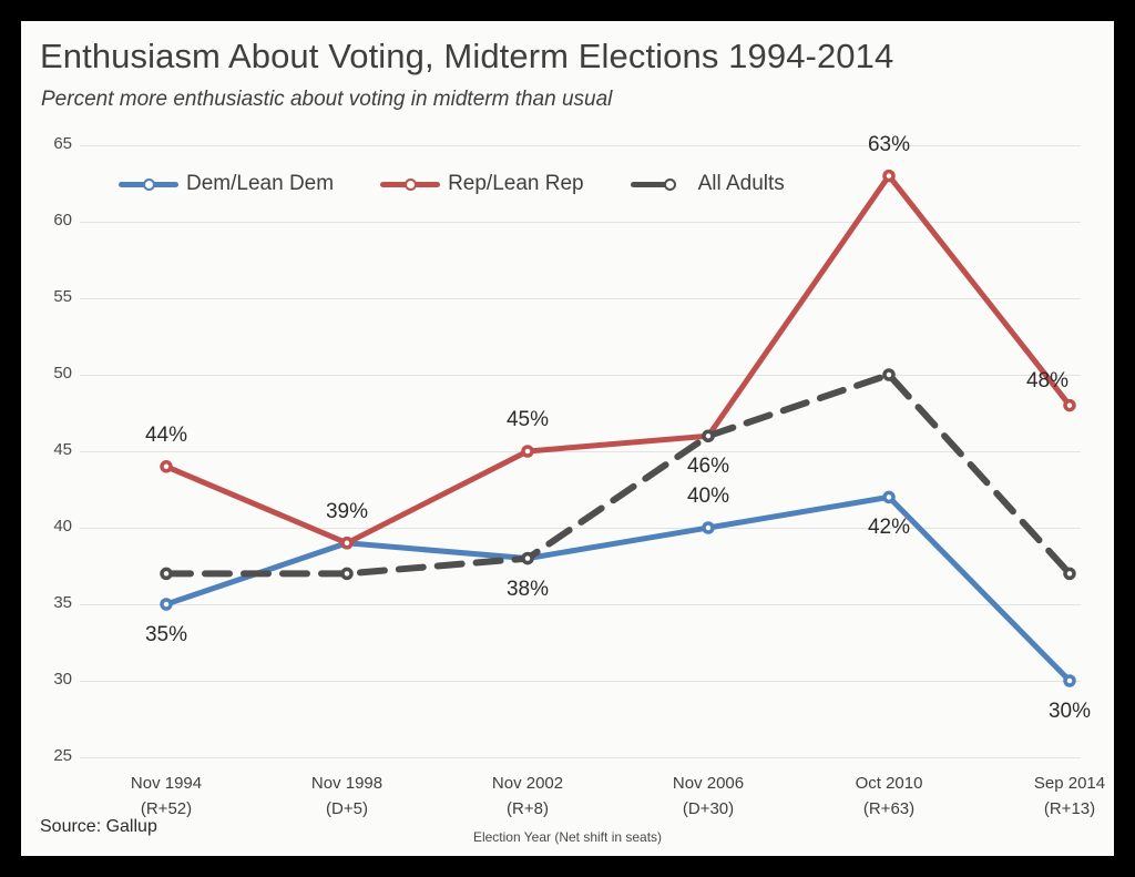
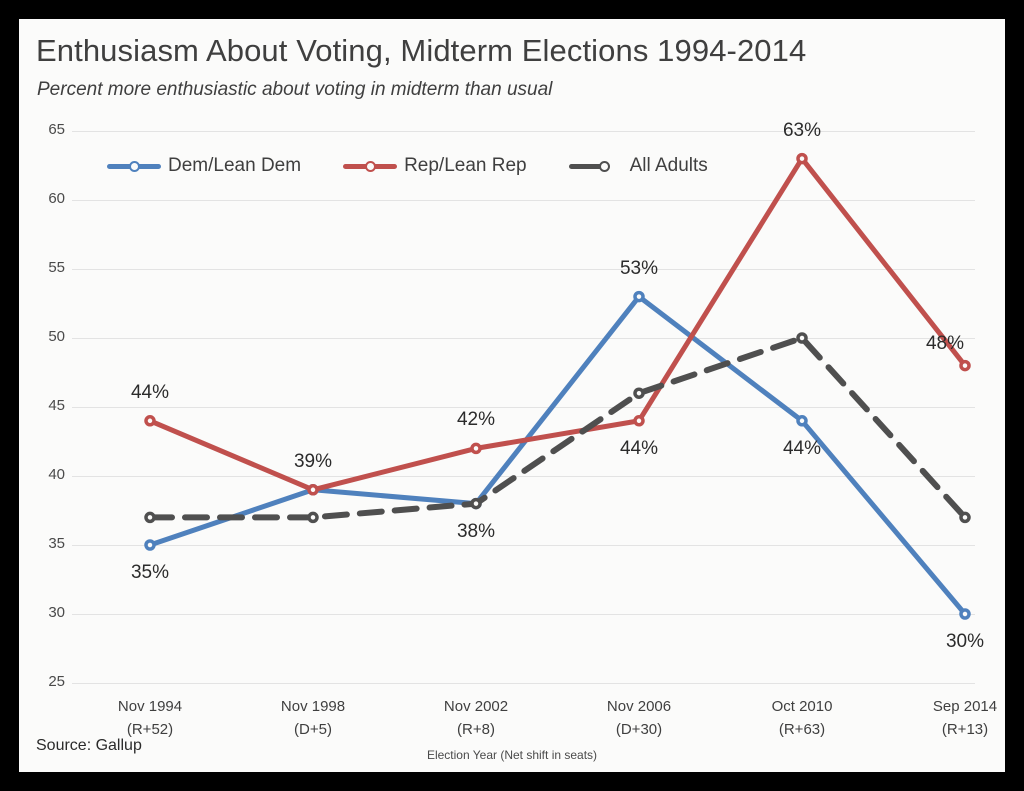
Rep/Lean Rep/Nov 2002: 45% -> 42%
Dem/Lean Dem/Nov 2006: 40% -> 53%
Rep/Lean Rep/Nov 2006: 46% -> 44%
Dem/Lean Dem/Oct 2010: 42% -> 44%
